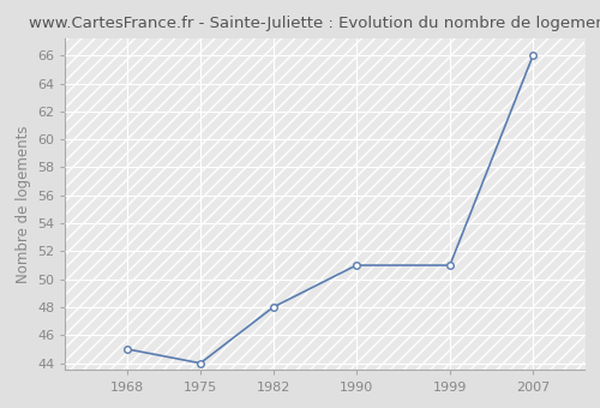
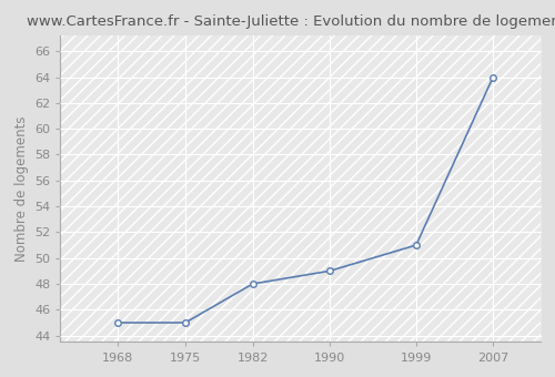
1975: 44 -> 45
1990: 51 -> 49
2007: 66 -> 64
